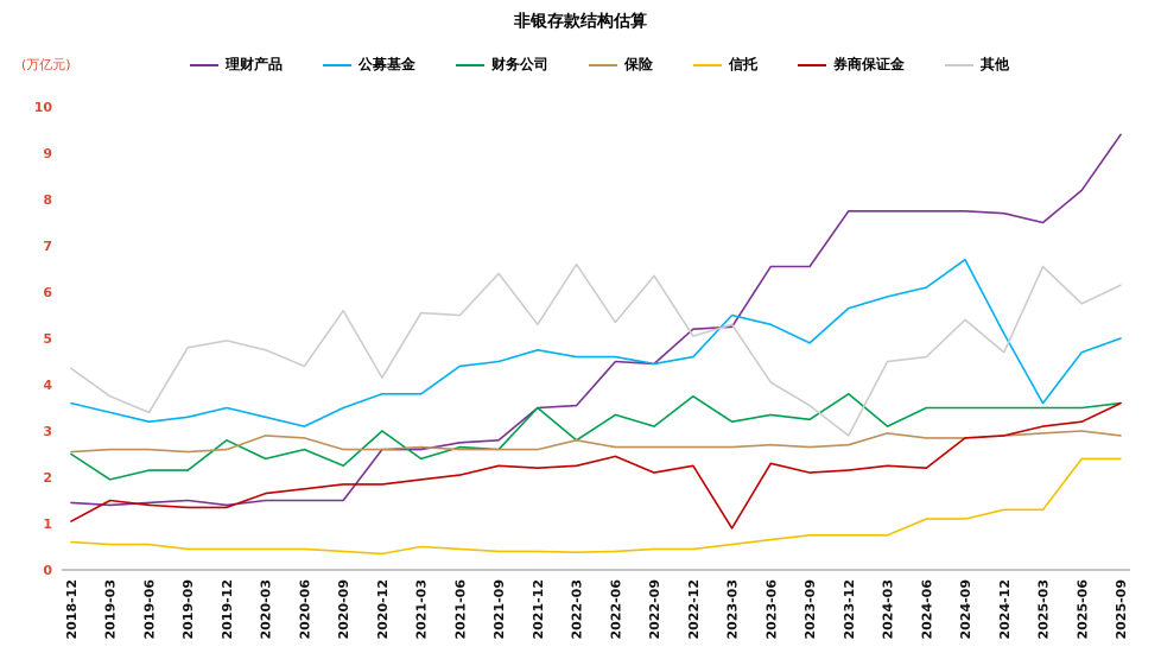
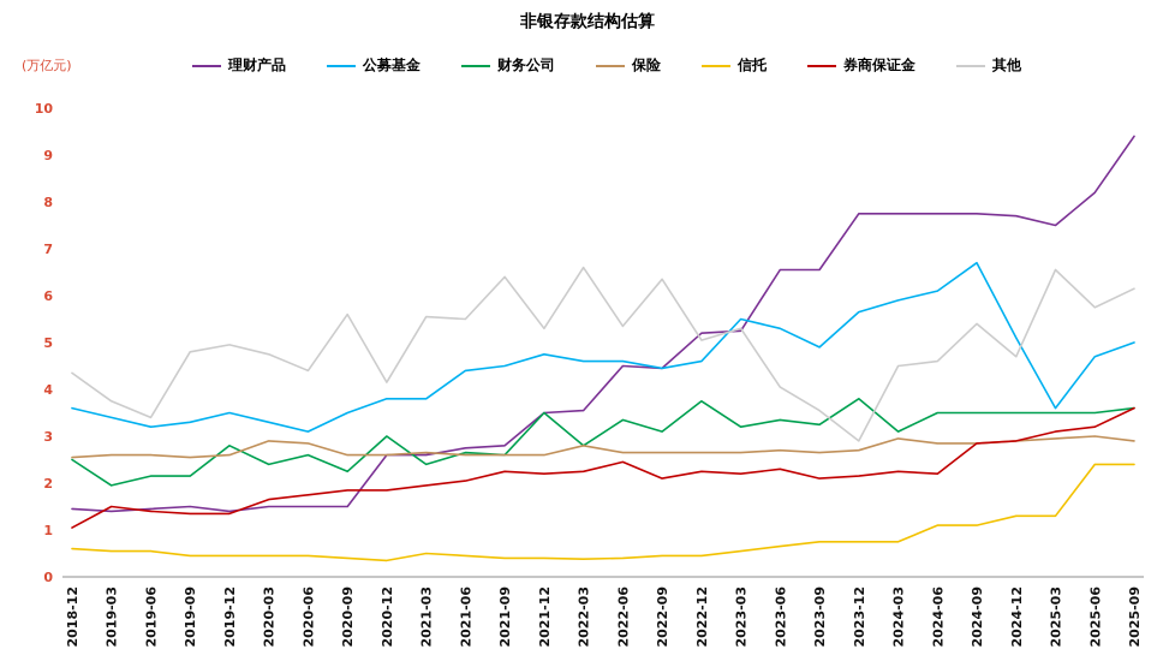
券商保证金/2023-03: 0.9 -> 2.2
